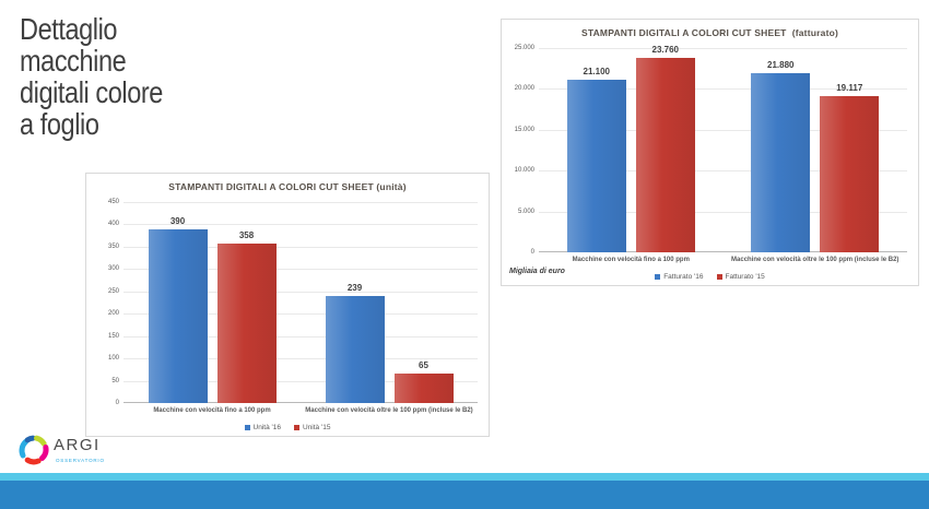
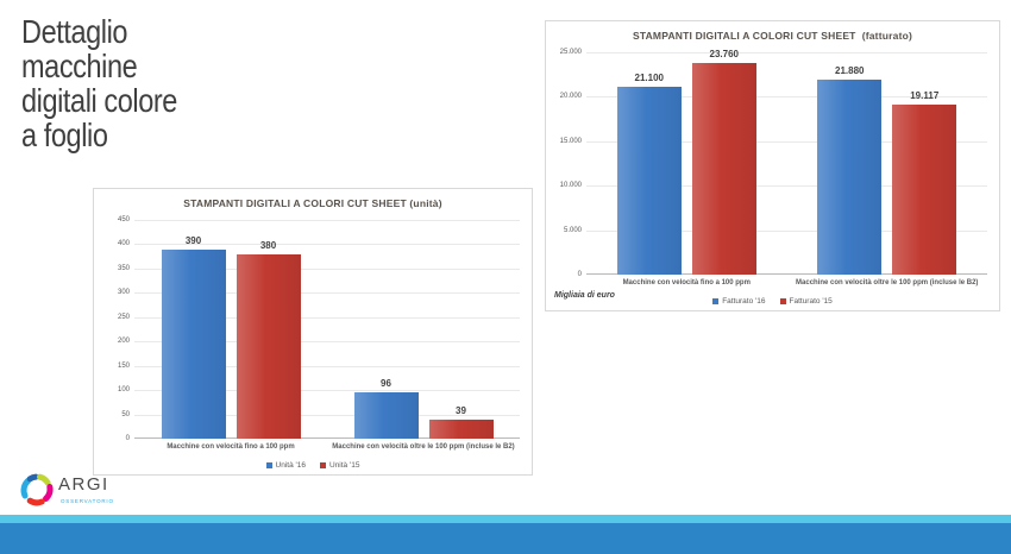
STAMPANTI DIGITALI A COLORI CUT SHEET (unità)/Unità '15/Macchine con velocità fino a 100 ppm: 358 -> 380
STAMPANTI DIGITALI A COLORI CUT SHEET (unità)/Unità '16/Macchine con velocità oltre le 100 ppm (incluse le B2): 239 -> 96
STAMPANTI DIGITALI A COLORI CUT SHEET (unità)/Unità '15/Macchine con velocità oltre le 100 ppm (incluse le B2): 65 -> 39
